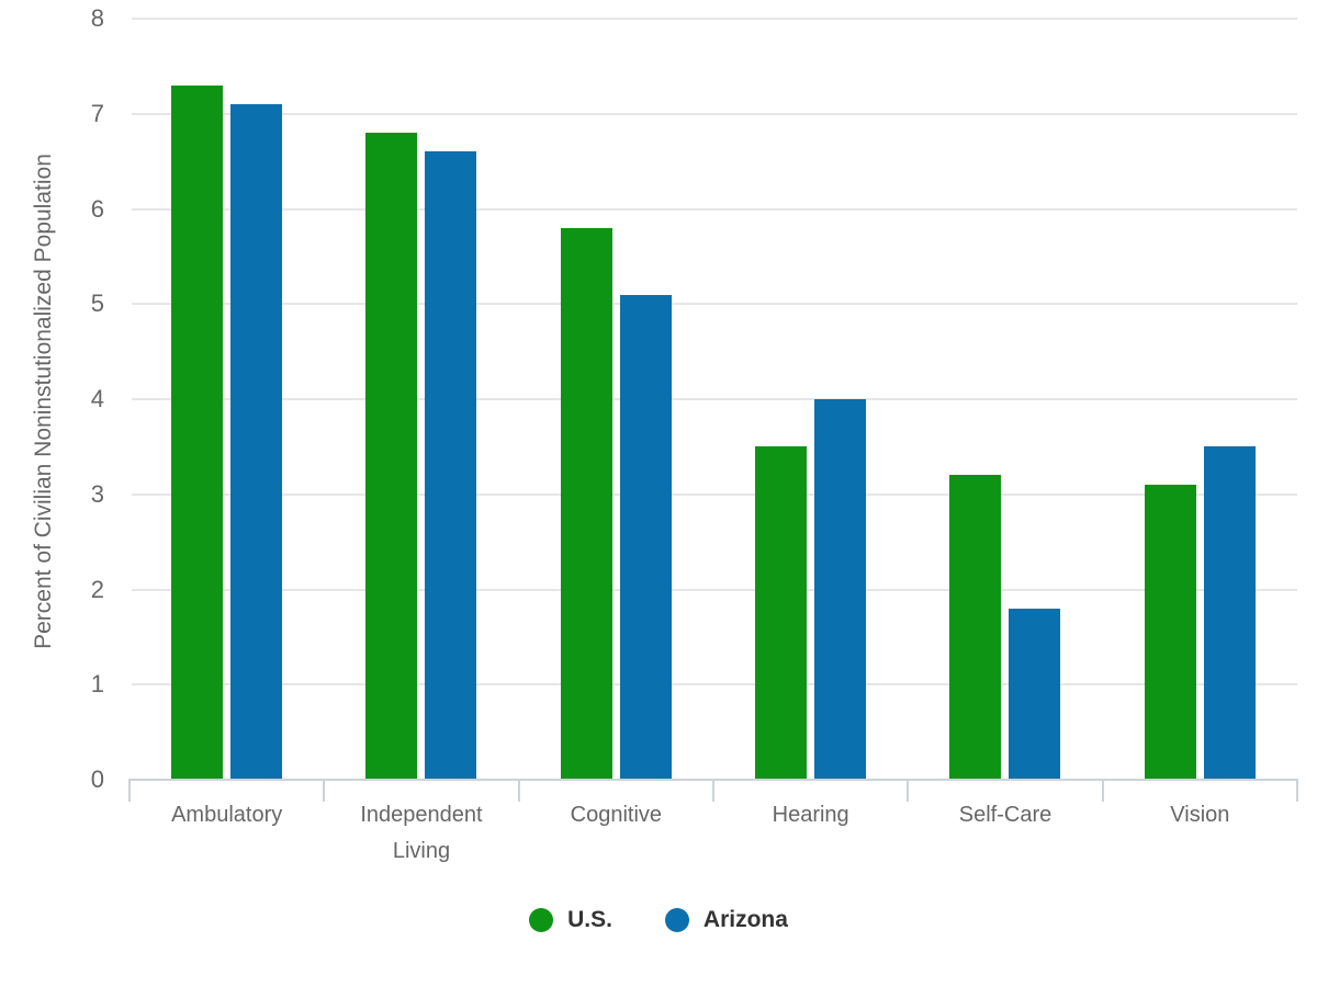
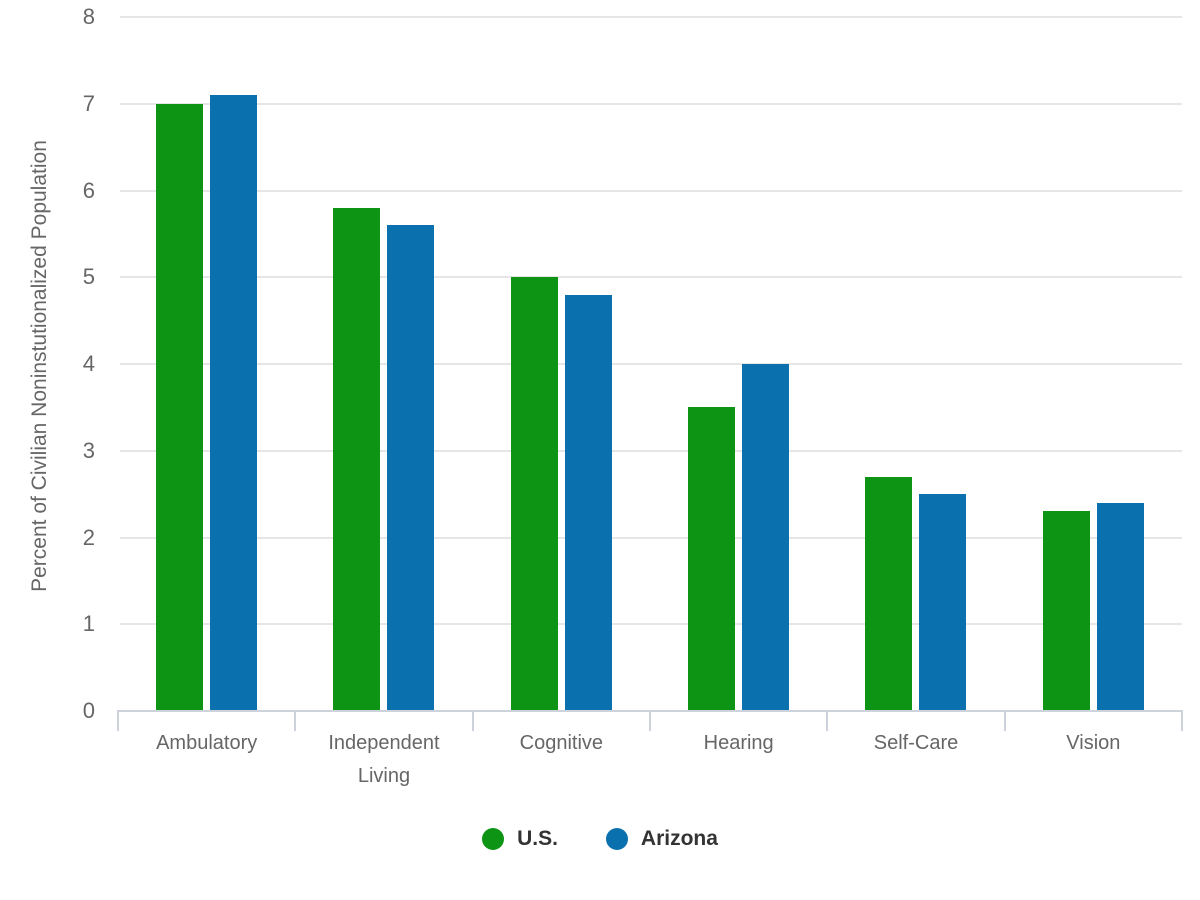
U.S./Ambulatory: 7.3 -> 7.0
U.S./Independent Living: 6.8 -> 5.8
Arizona/Independent Living: 6.6 -> 5.6
U.S./Cognitive: 5.8 -> 5.0
Arizona/Cognitive: 5.1 -> 4.8
U.S./Self-Care: 3.2 -> 2.7
Arizona/Self-Care: 1.8 -> 2.5
U.S./Vision: 3.1 -> 2.3
Arizona/Vision: 3.5 -> 2.4
